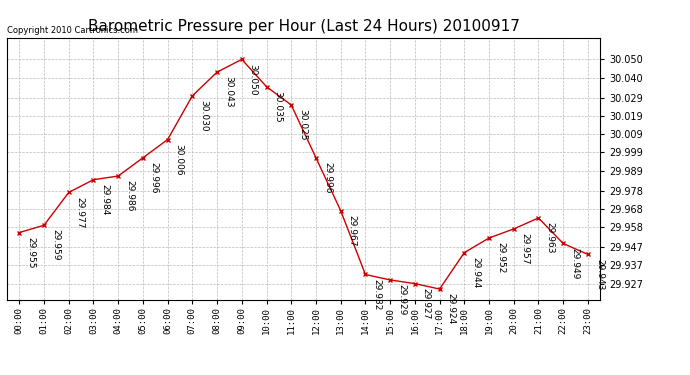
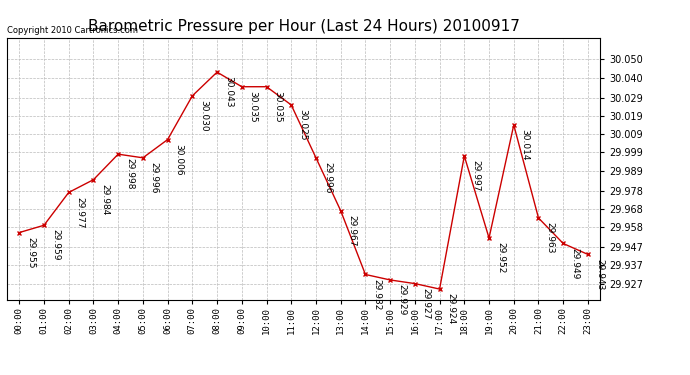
04:00: 29.986 -> 29.998
09:00: 30.050 -> 30.035
18:00: 29.944 -> 29.997
20:00: 29.957 -> 30.014
